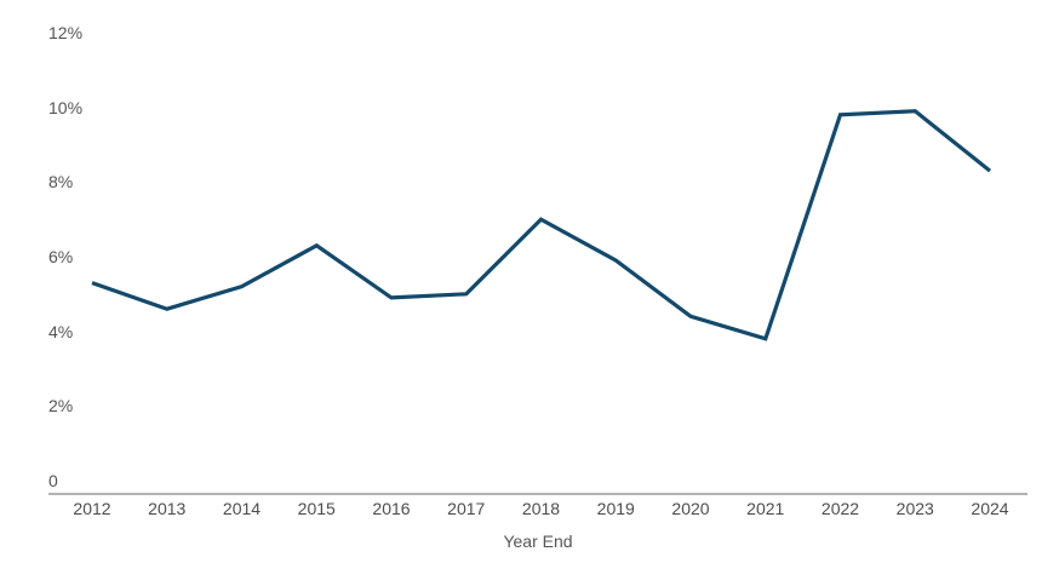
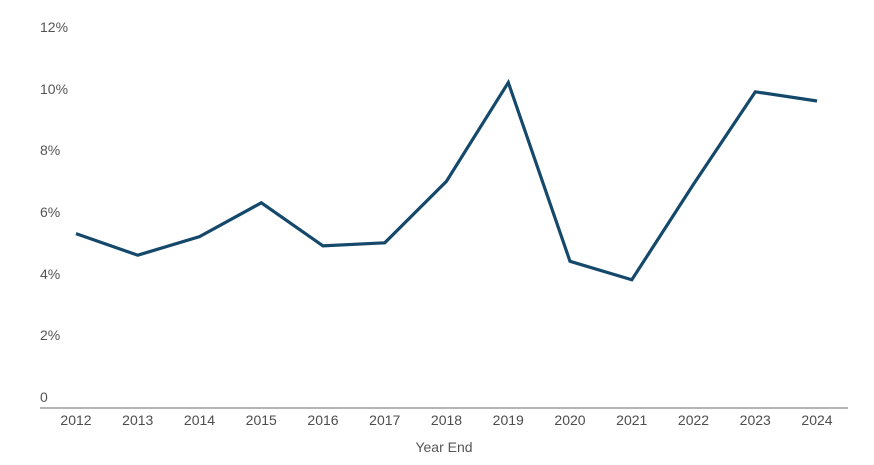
2019: 5.9% -> 10.2%
2022: 9.8% -> 6.9%
2024: 8.3% -> 9.6%
